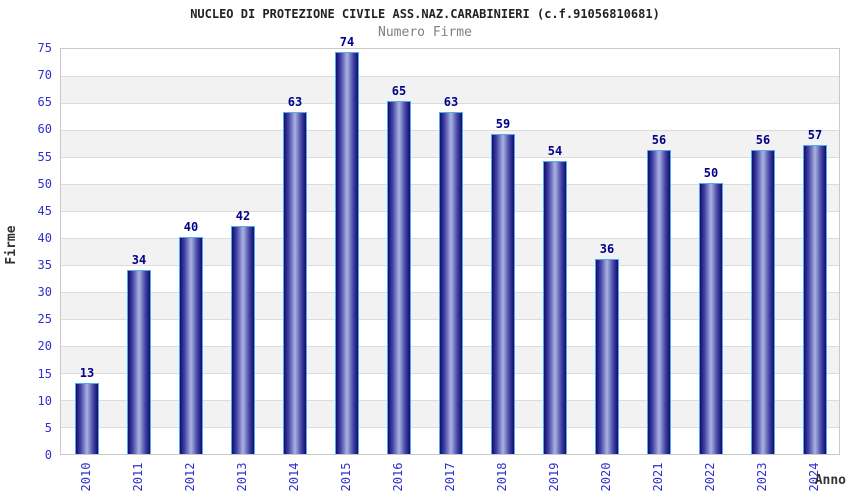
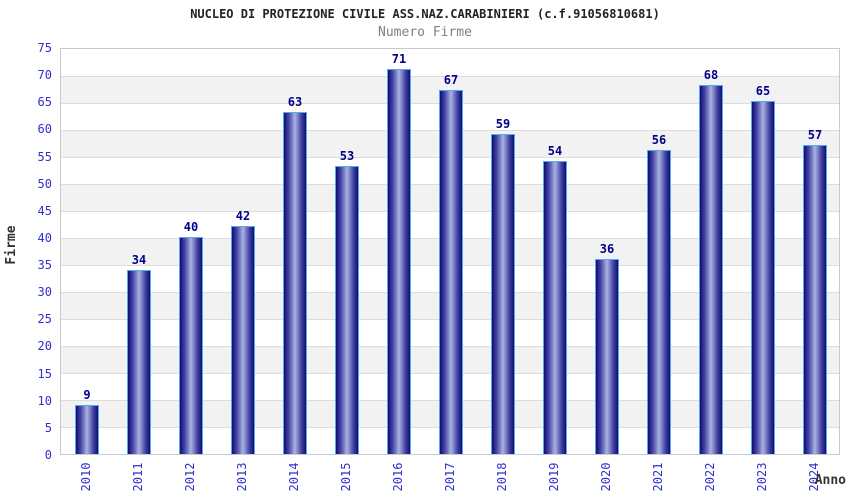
2010: 13 -> 9
2015: 74 -> 53
2016: 65 -> 71
2017: 63 -> 67
2022: 50 -> 68
2023: 56 -> 65
